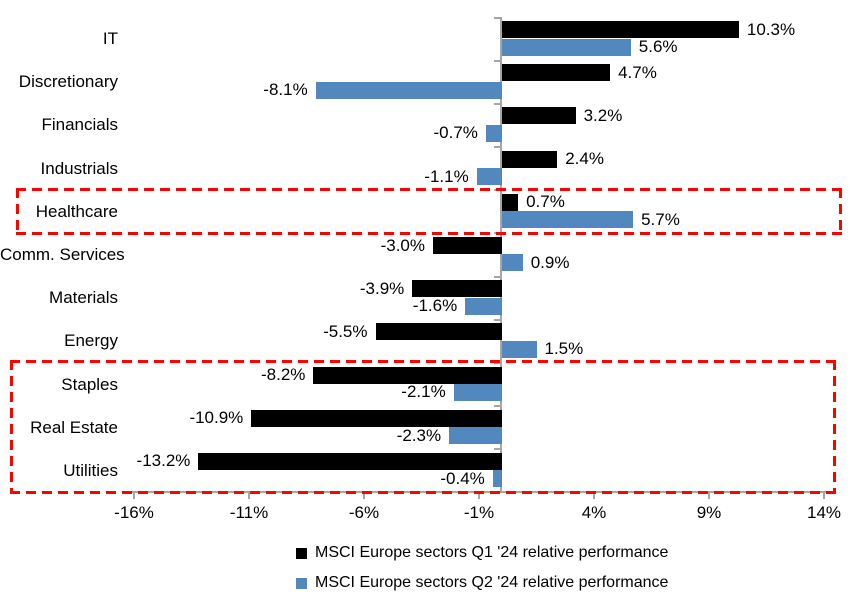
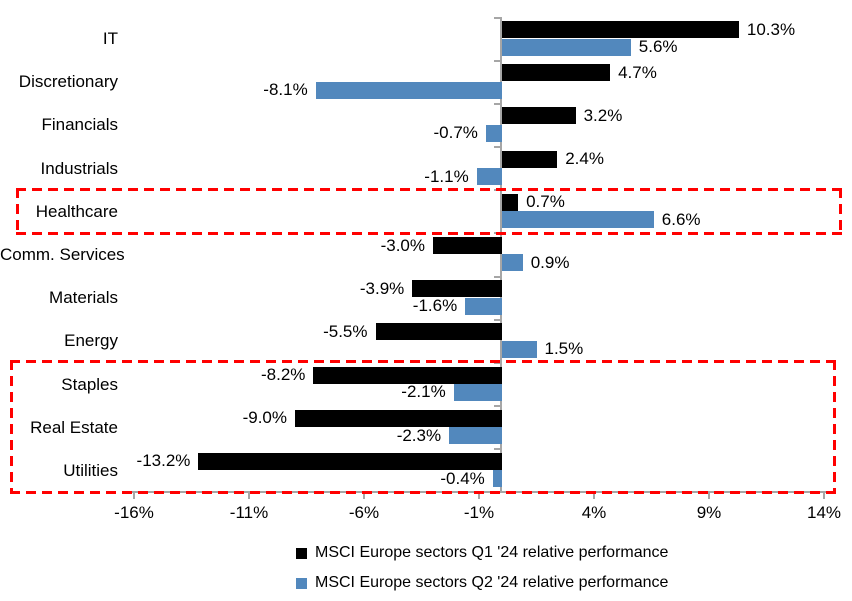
MSCI Europe sectors Q2 '24 relative performance/Healthcare: 5.7% -> 6.6%
MSCI Europe sectors Q1 '24 relative performance/Real Estate: -10.9% -> -9.0%
